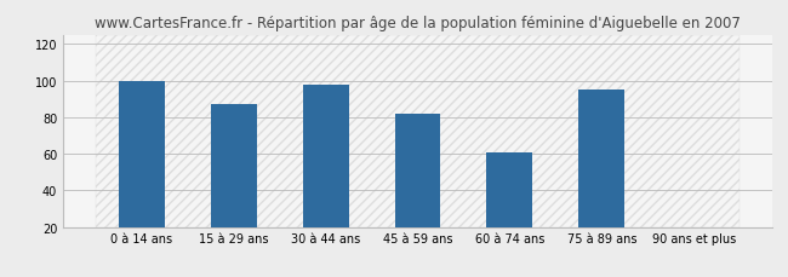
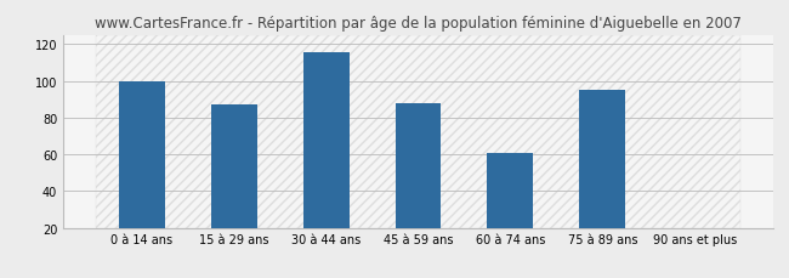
30 à 44 ans: 98 -> 116
45 à 59 ans: 82 -> 88
